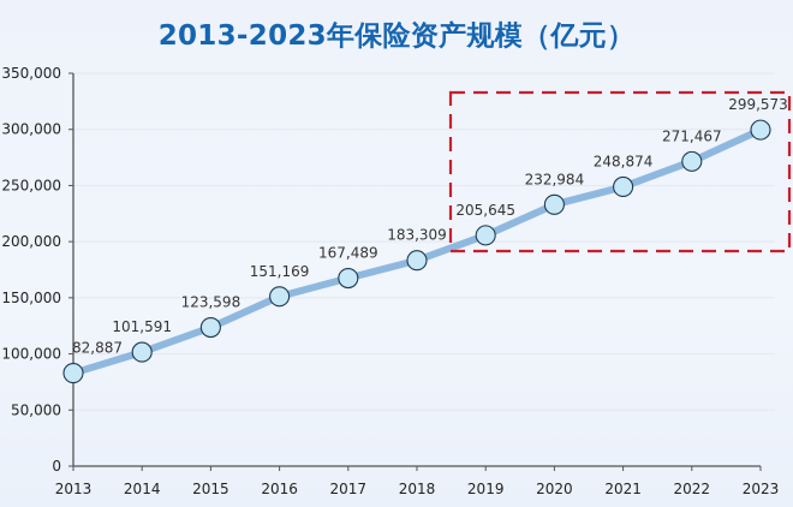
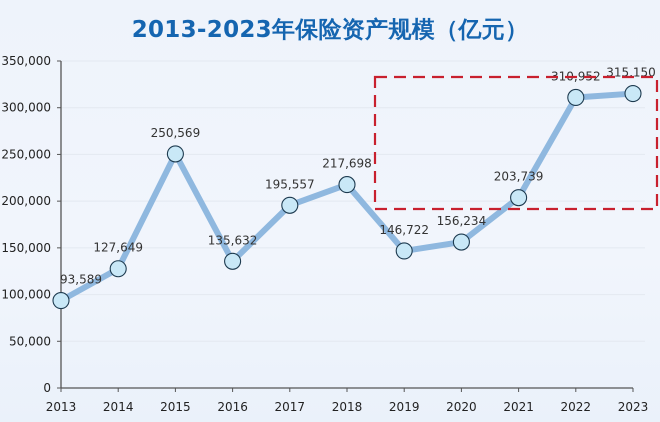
2013: 82,887 -> 93,589
2014: 101,591 -> 127,649
2015: 123,598 -> 250,569
2016: 151,169 -> 135,632
2017: 167,489 -> 195,557
2018: 183,309 -> 217,698
2019: 205,645 -> 146,722
2020: 232,984 -> 156,234
2021: 248,874 -> 203,739
2022: 271,467 -> 310,952
2023: 299,573 -> 315,150
